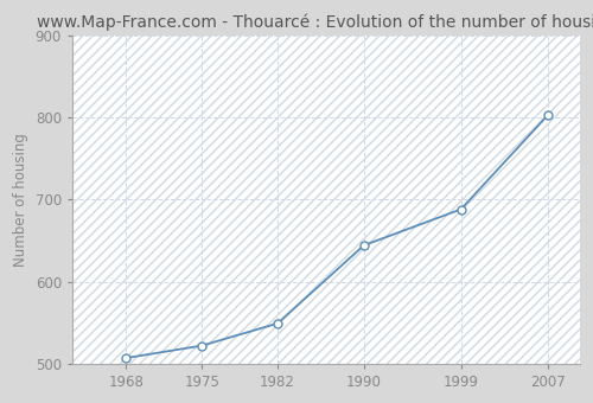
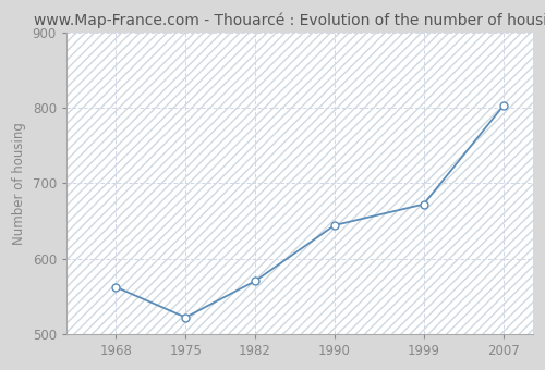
1968: 507 -> 562
1982: 549 -> 570
1999: 688 -> 672
